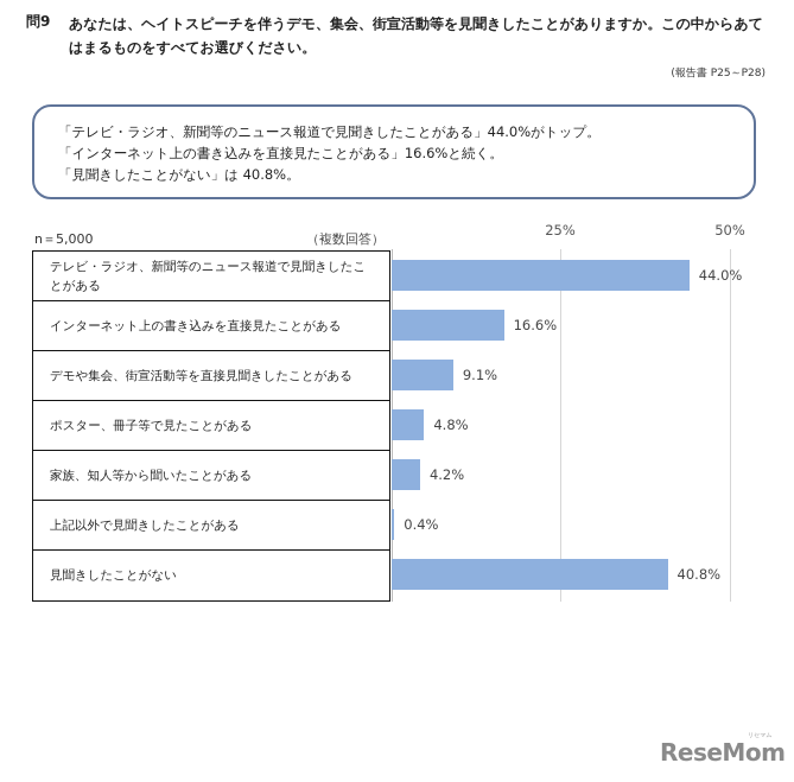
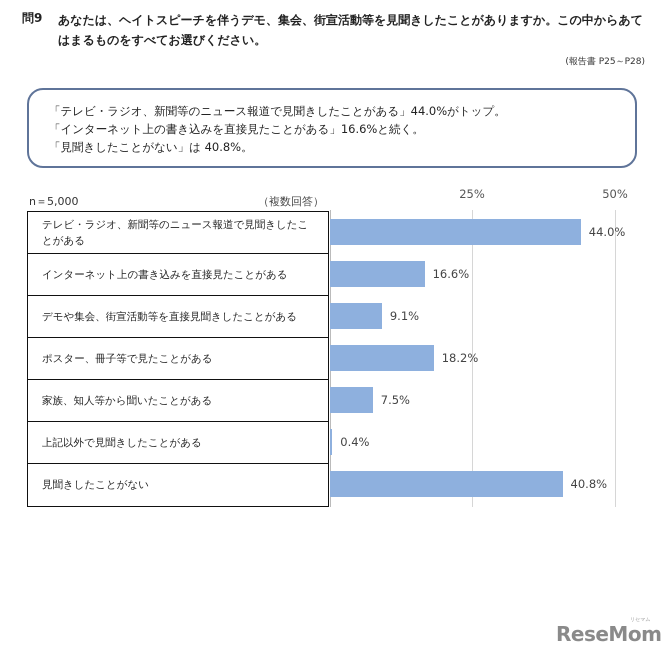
ポスター、冊子等で見たことがある: 4.8% -> 18.2%
家族、知人等から聞いたことがある: 4.2% -> 7.5%
